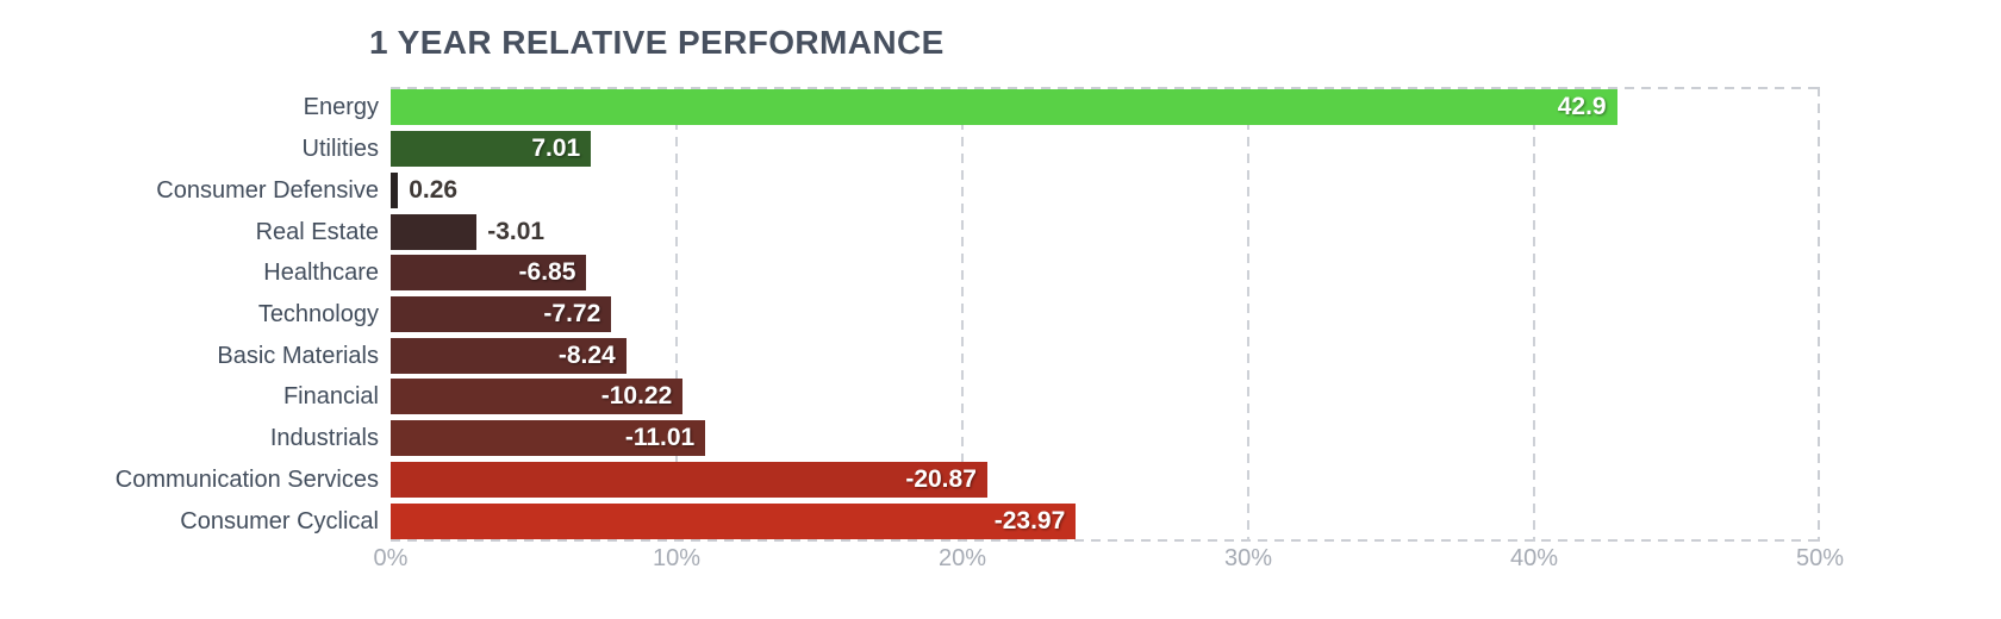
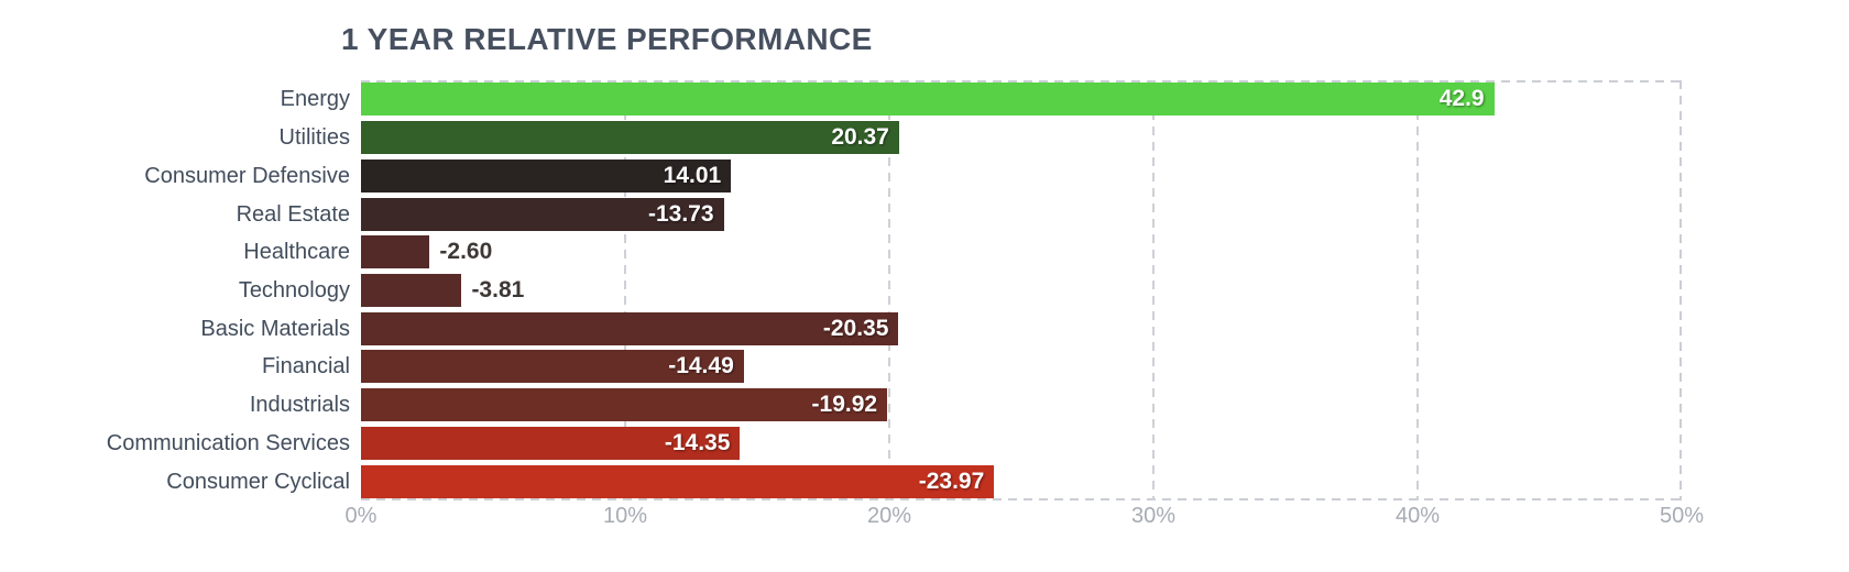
Utilities: 7.01 -> 20.37
Consumer Defensive: 0.26 -> 14.01
Real Estate: -3.01 -> -13.73
Healthcare: -6.85 -> -2.60
Technology: -7.72 -> -3.81
Basic Materials: -8.24 -> -20.35
Financial: -10.22 -> -14.49
Industrials: -11.01 -> -19.92
Communication Services: -20.87 -> -14.35
